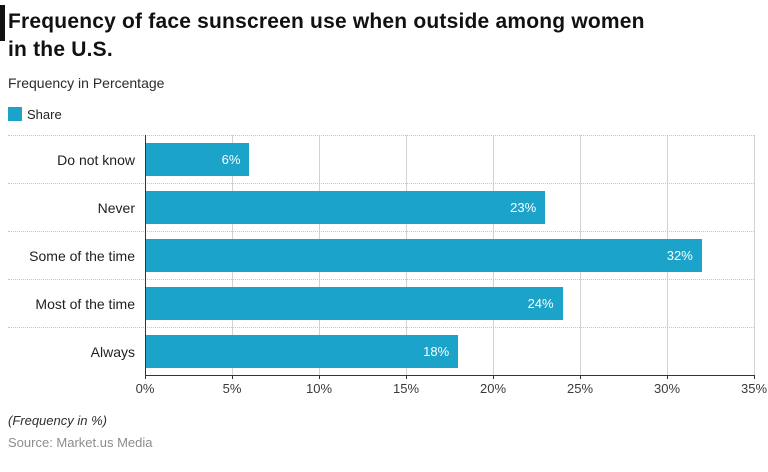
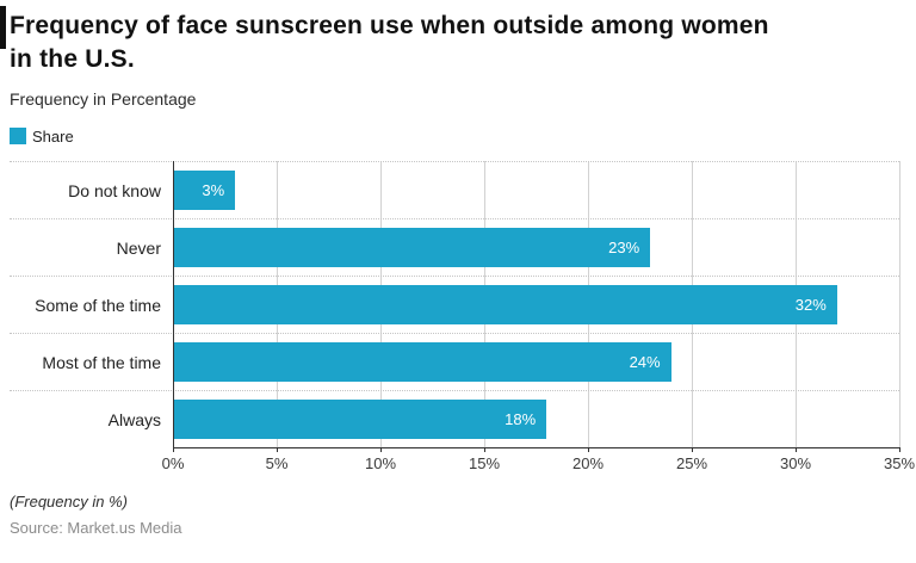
Do not know: 6% -> 3%
